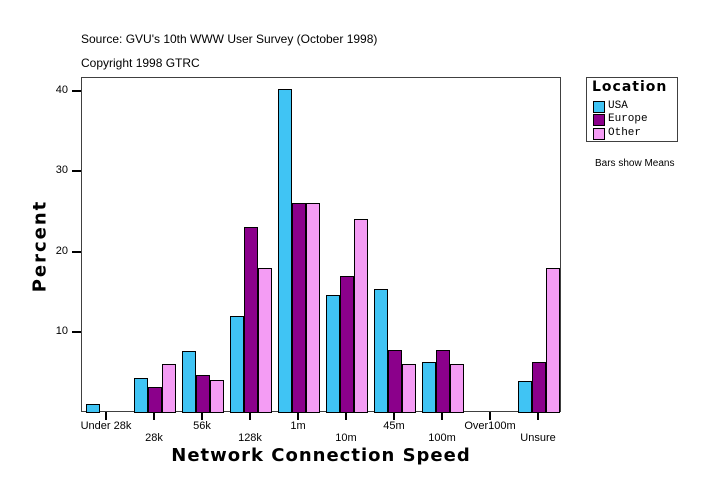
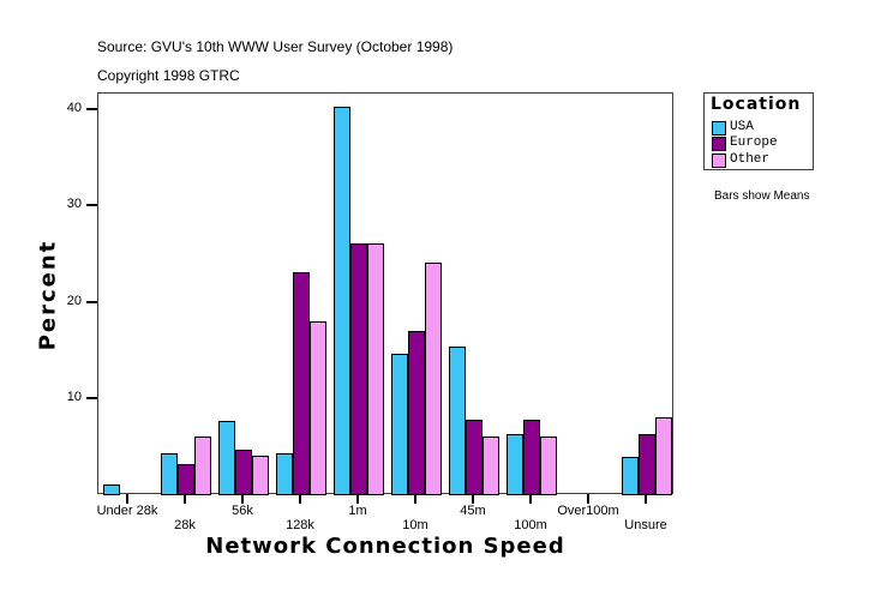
USA/128k: 12 -> 4
Other/Unsure: 18 -> 8
